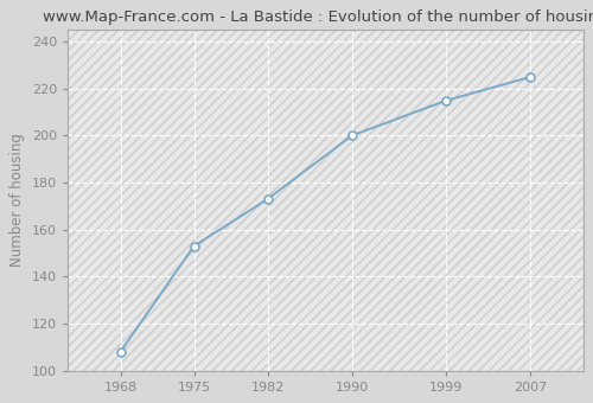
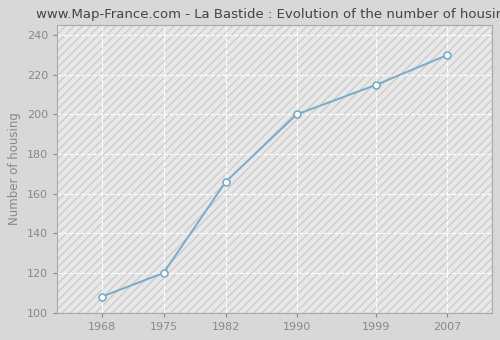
1975: 153 -> 120
1982: 173 -> 166
2007: 225 -> 230
